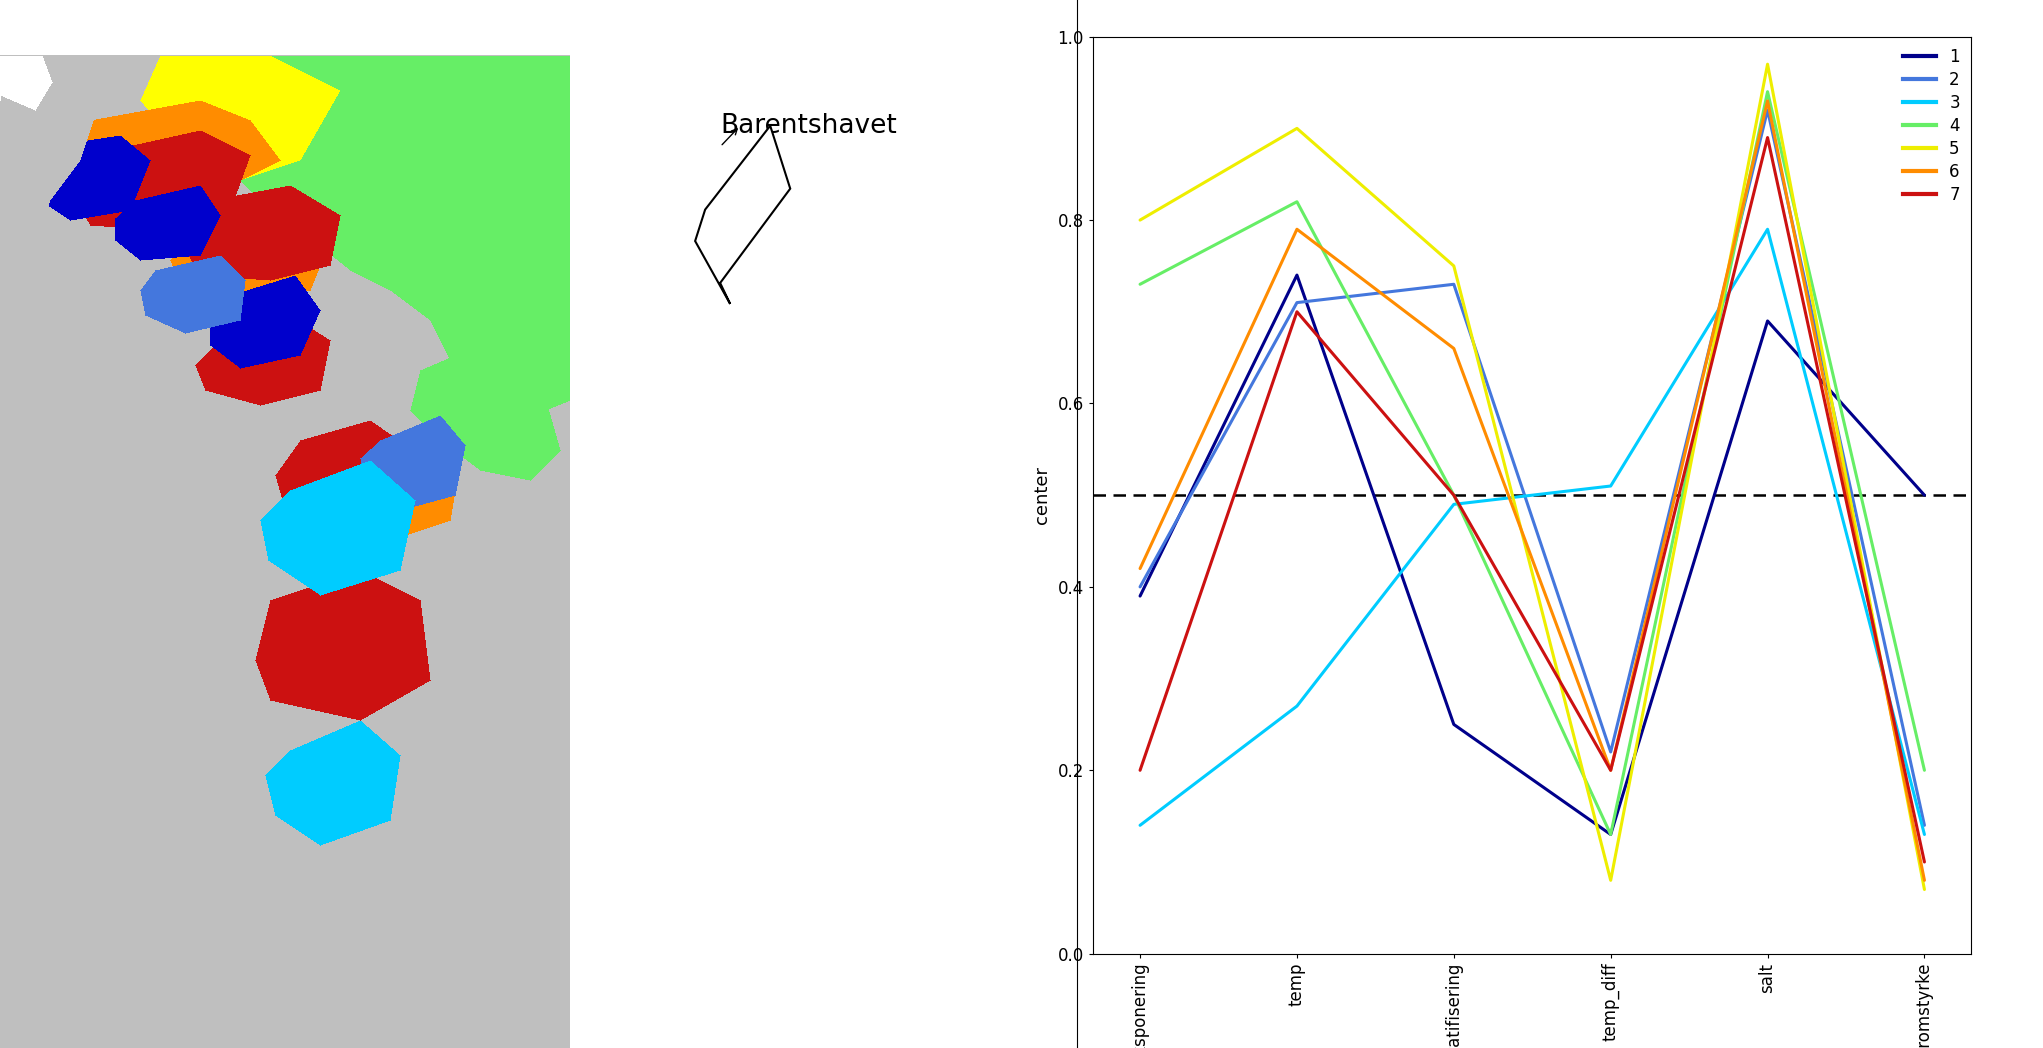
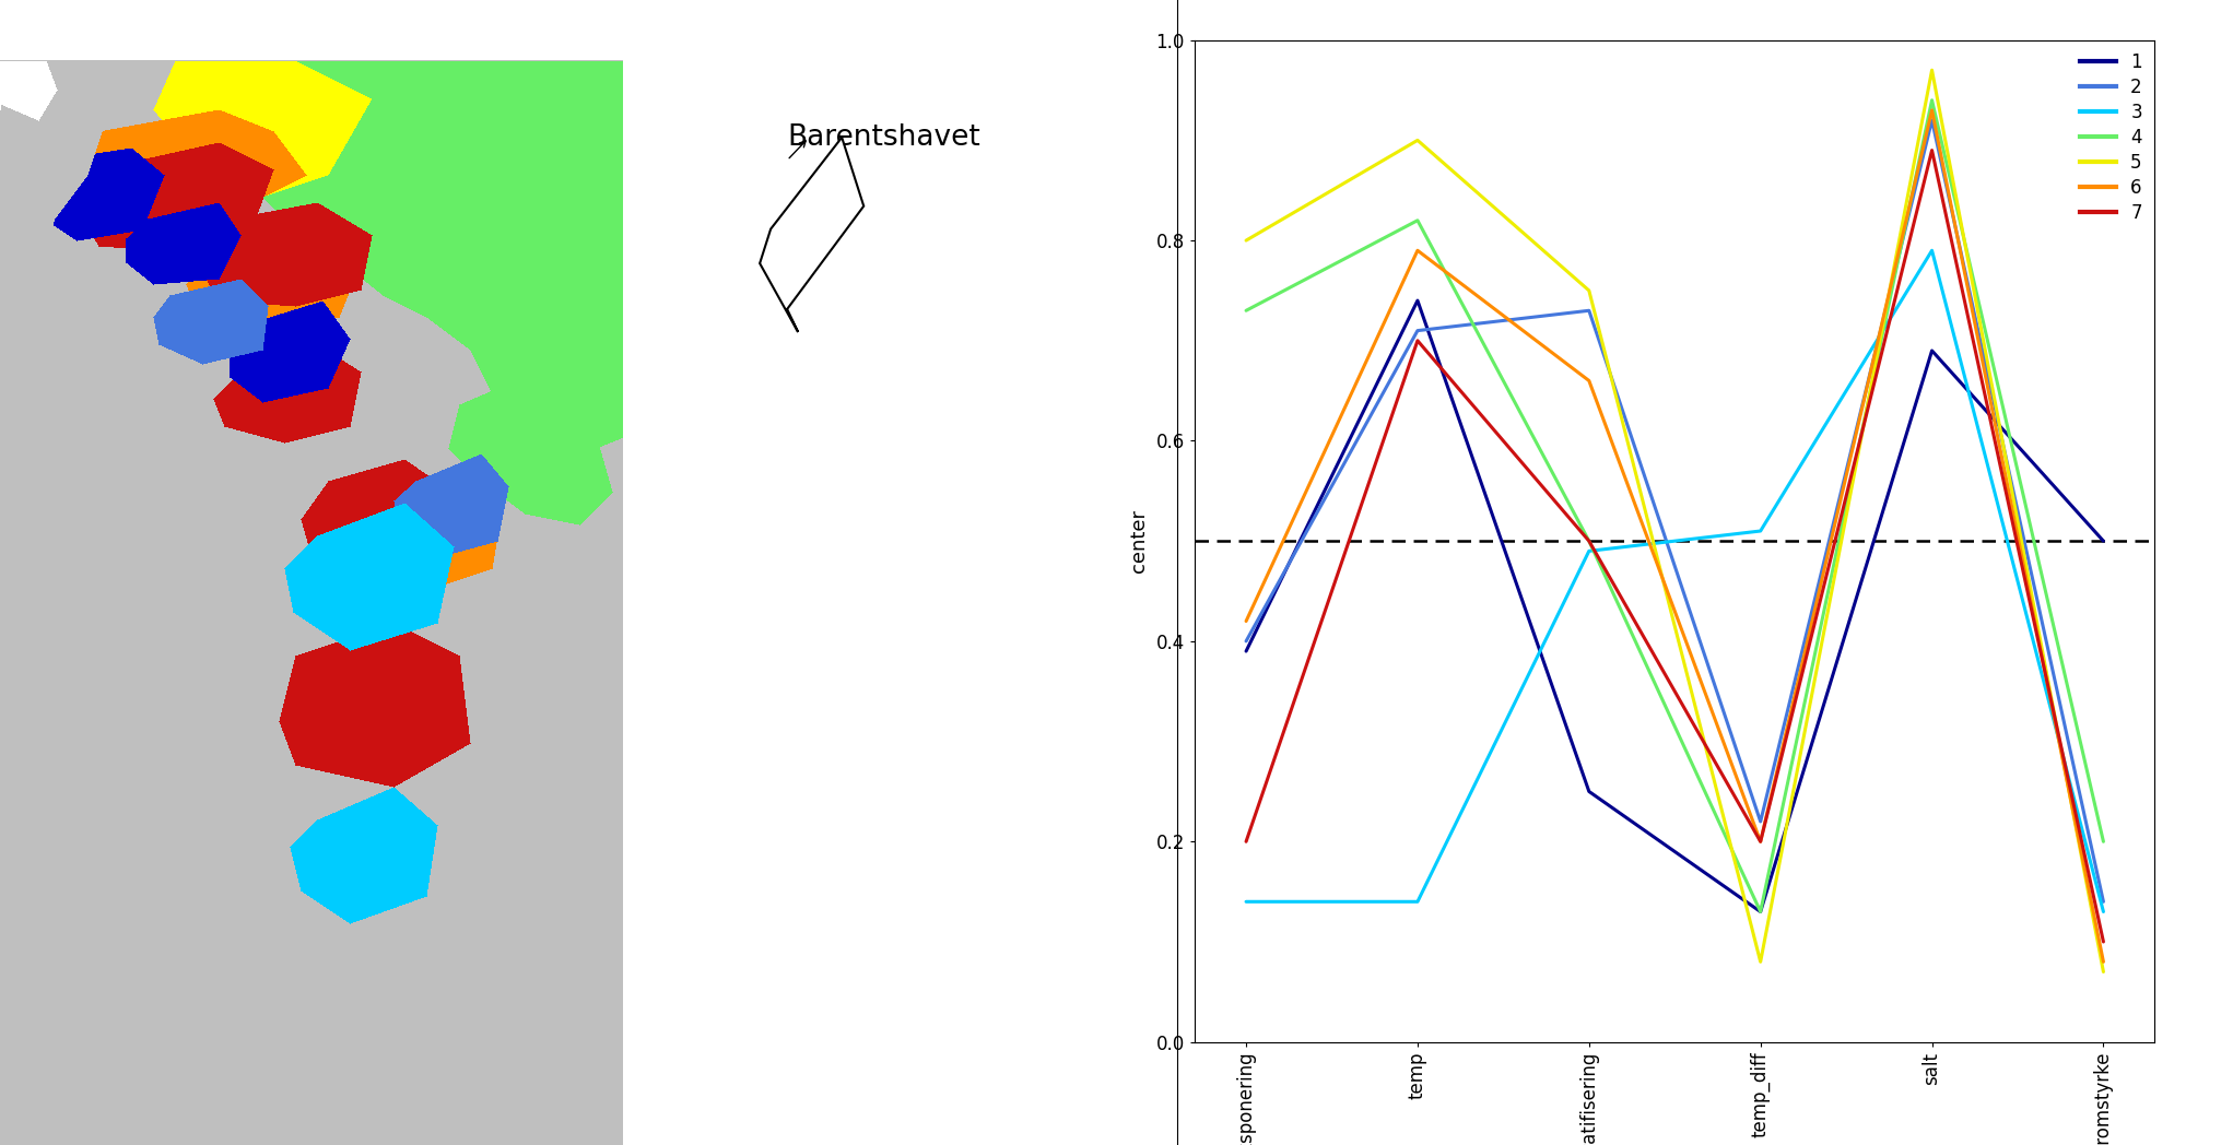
3/temp: 0.27 -> 0.14
